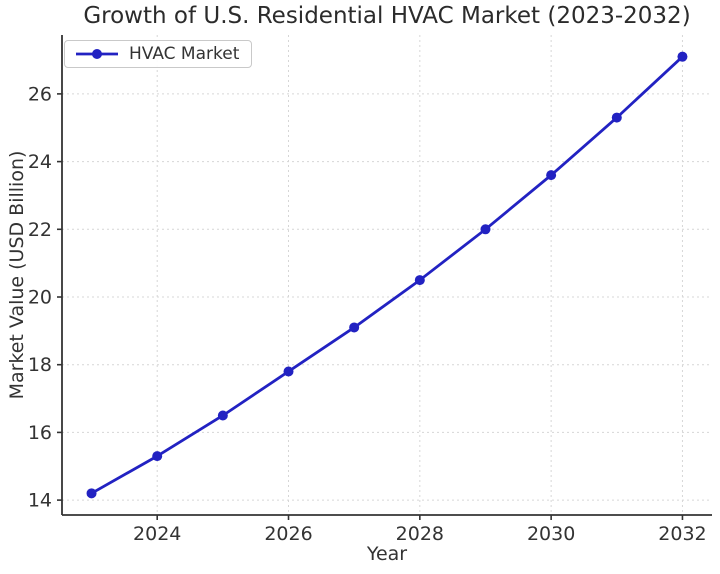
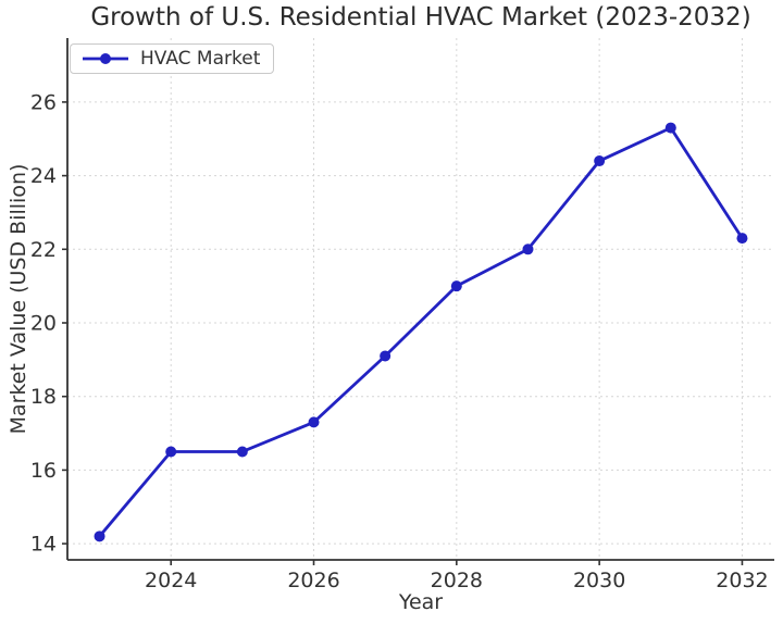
2024: 15.3 -> 16.5
2026: 17.8 -> 17.3
2028: 20.5 -> 21.0
2030: 23.6 -> 24.4
2032: 27.1 -> 22.3
